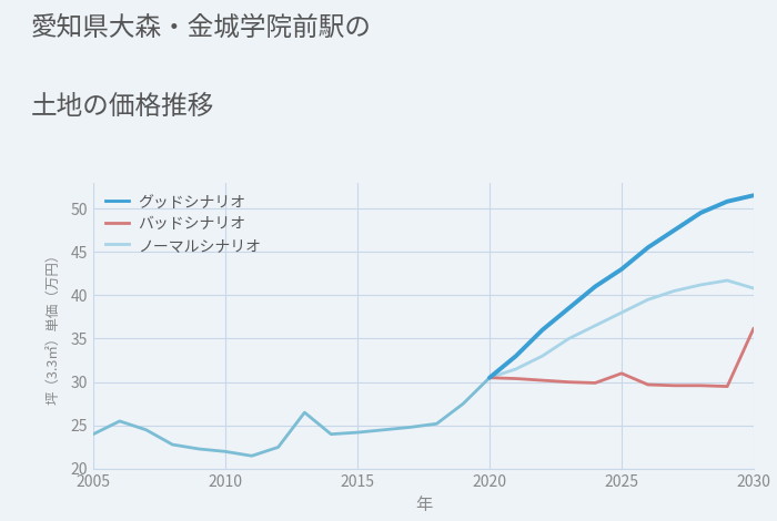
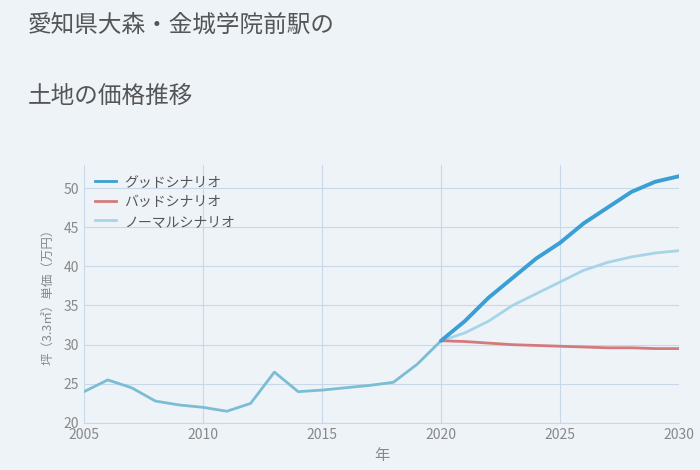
バッドシナリオ/2025: 31.0 -> 29.8
バッドシナリオ/2030: 36.2 -> 29.5
ノーマルシナリオ/2030: 40.8 -> 42.0
